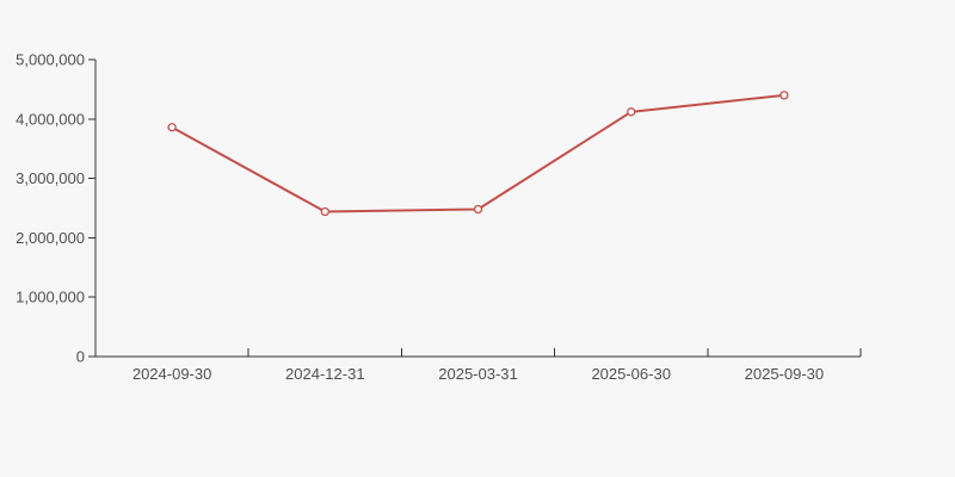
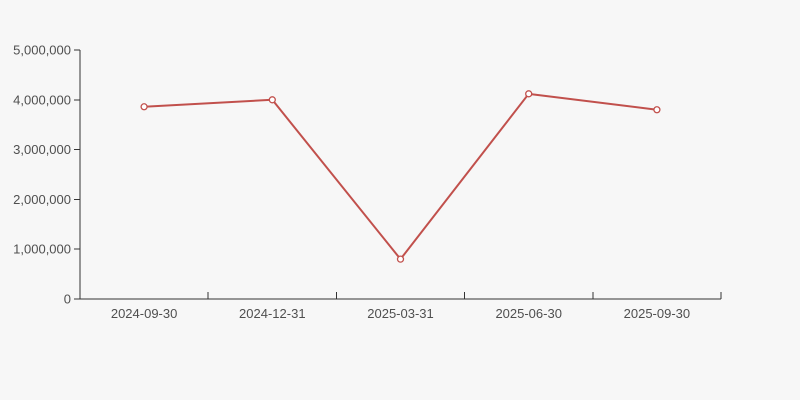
2024-12-31: 2400000 -> 4000000
2025-03-31: 2500000 -> 800000
2025-09-30: 4400000 -> 3800000
